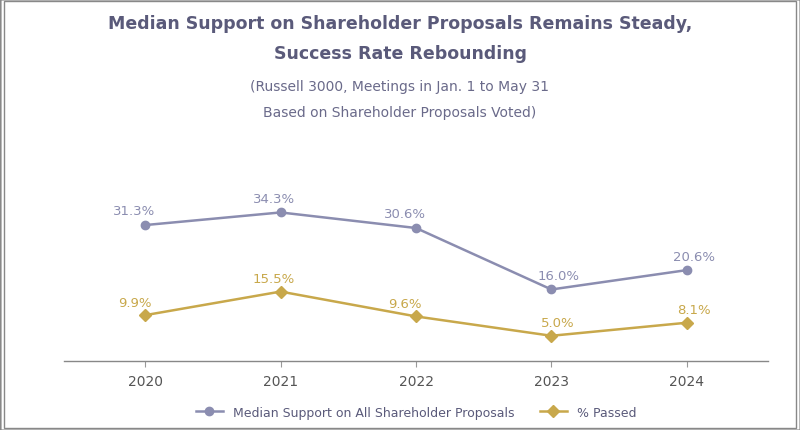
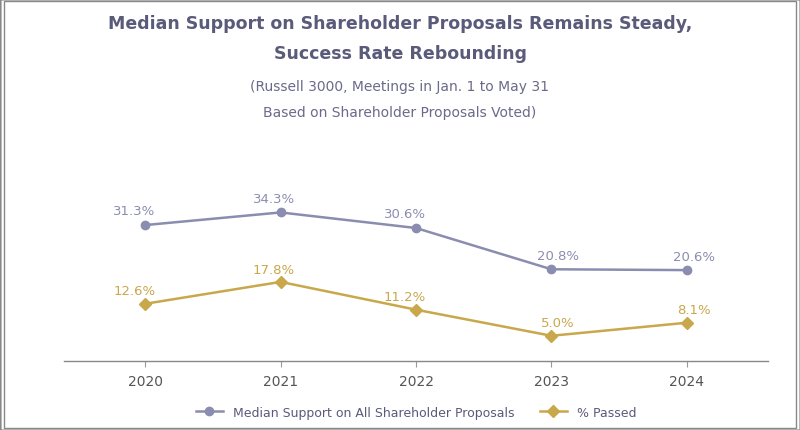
% Passed/2020: 9.9% -> 12.6%
% Passed/2021: 15.5% -> 17.8%
% Passed/2022: 9.6% -> 11.2%
Median Support on All Shareholder Proposals/2023: 16.0% -> 20.8%
